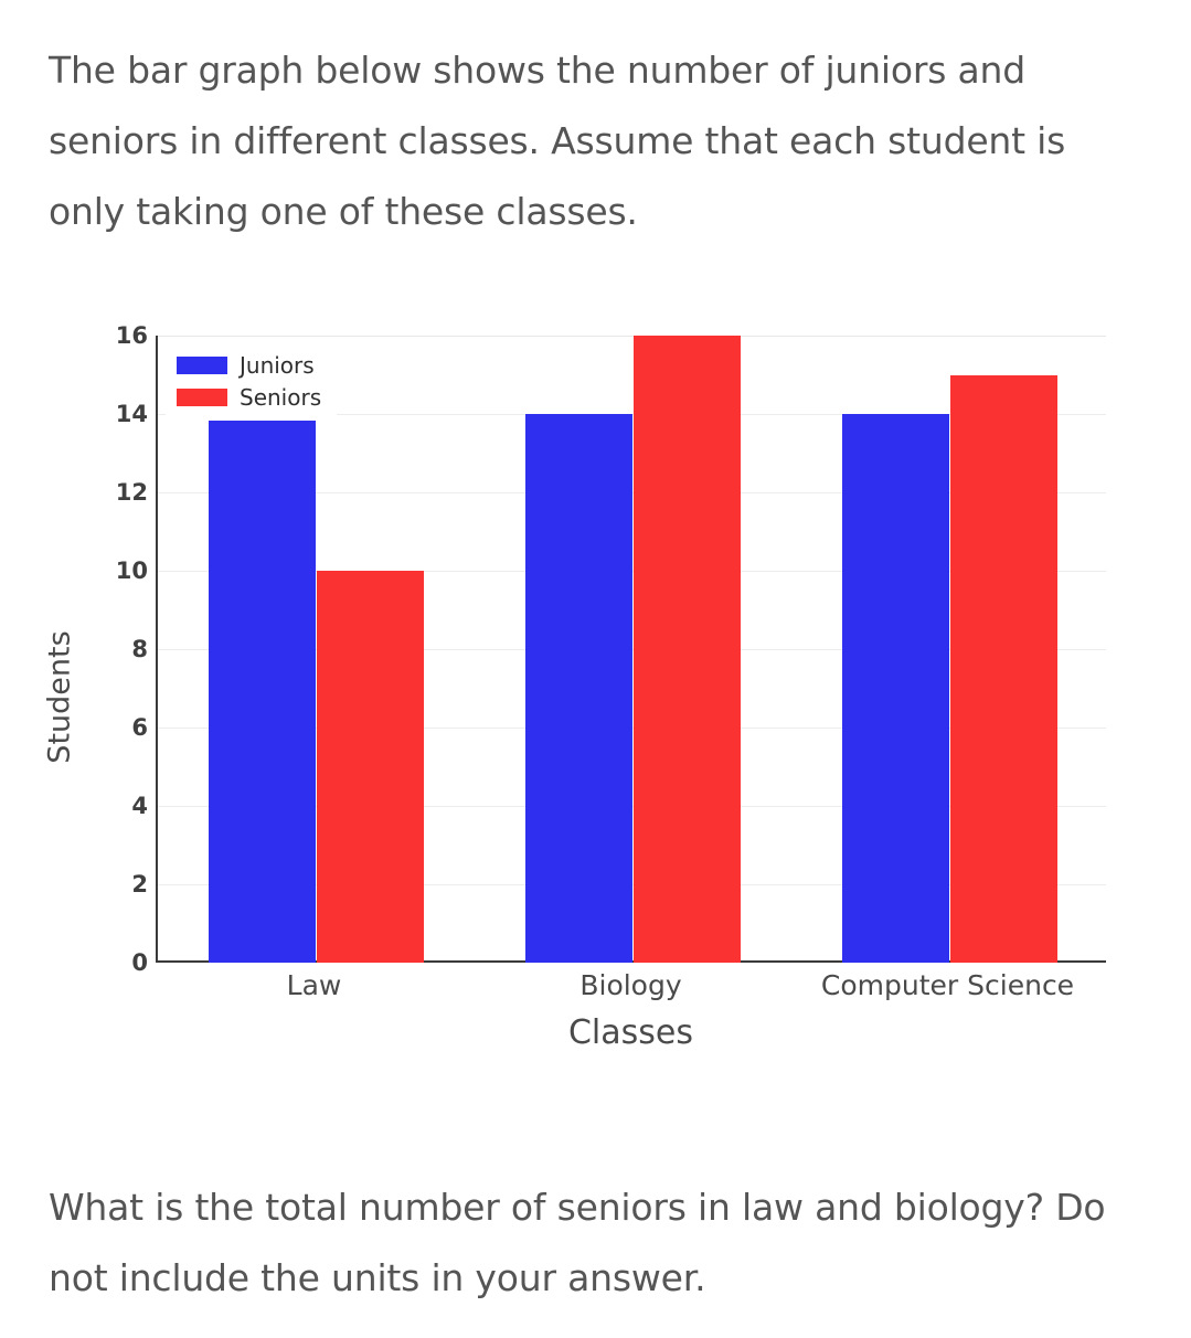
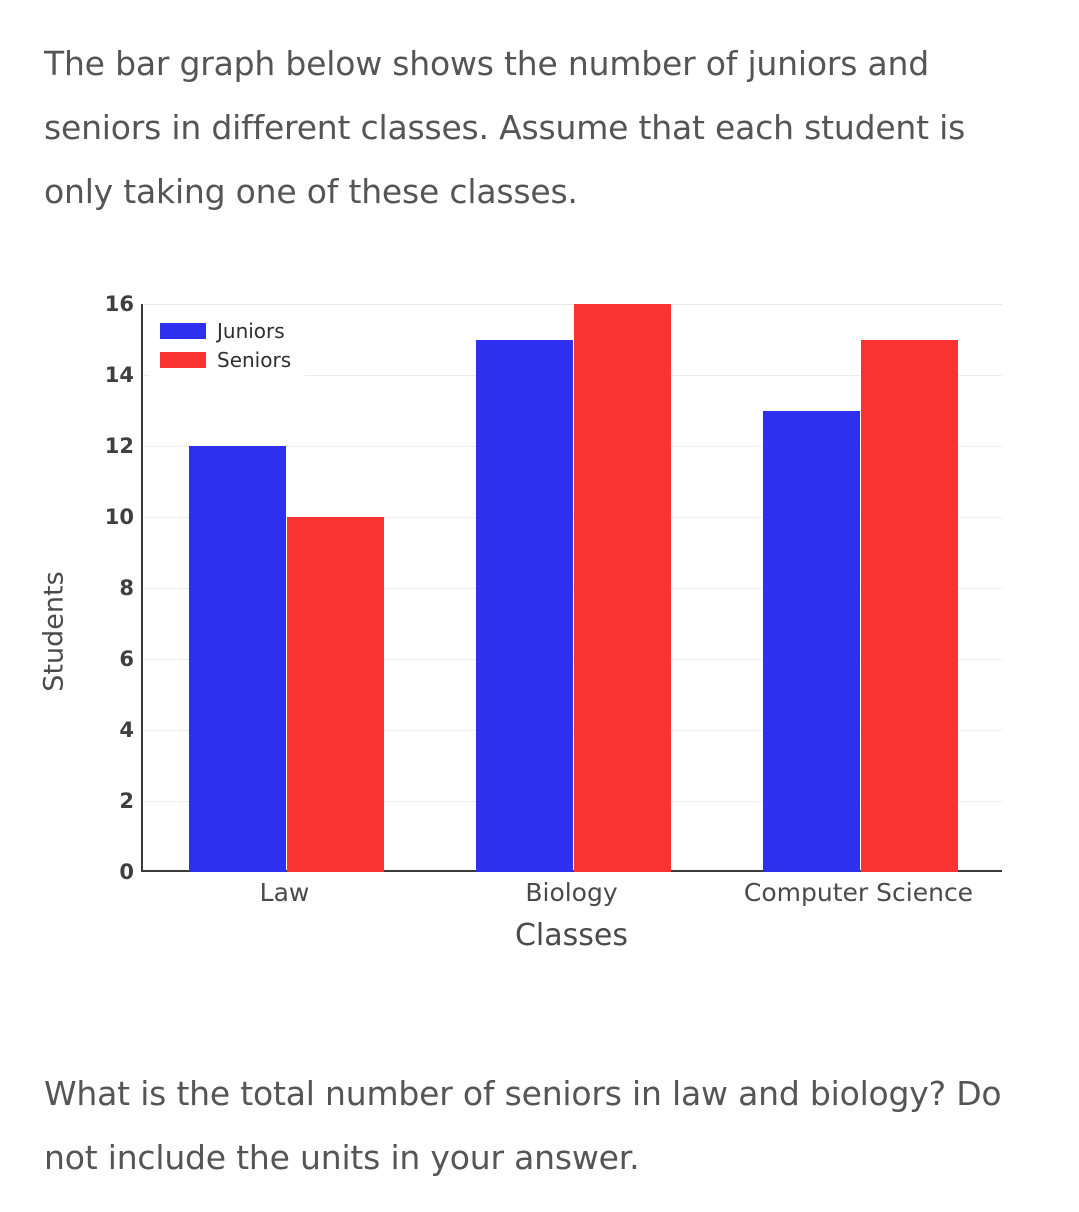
Juniors/Law: 14 -> 12
Juniors/Biology: 14 -> 15
Juniors/Computer Science: 14 -> 13
